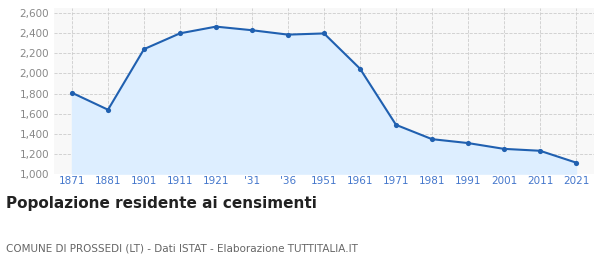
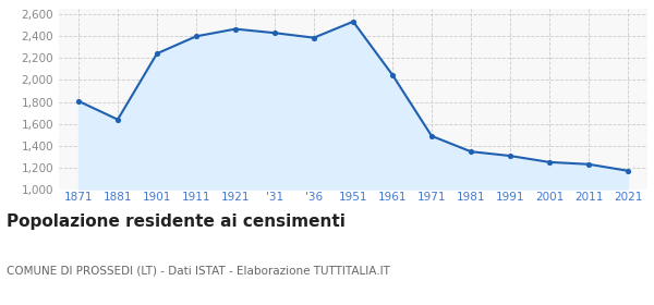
1951: 2,400 -> 2,540
2021: 1,110 -> 1,170
